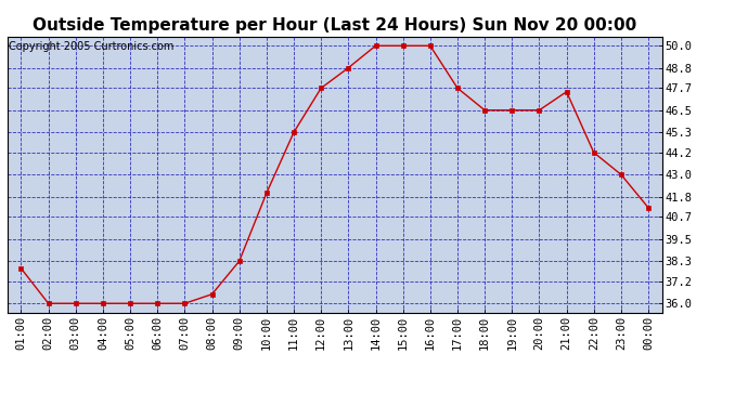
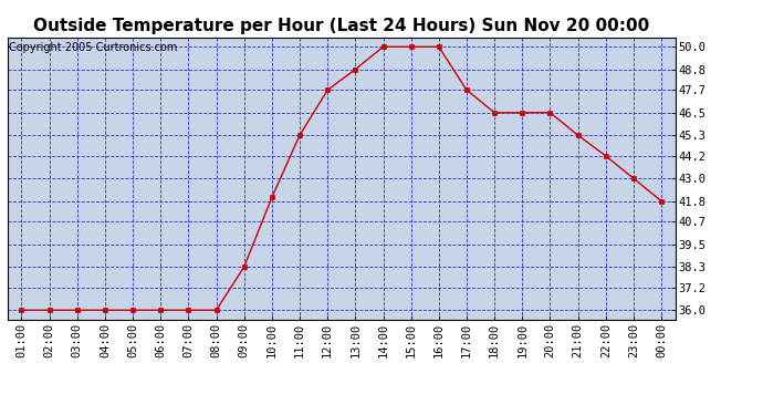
01:00: 37.9 -> 36.0
08:00: 36.5 -> 36.0
21:00: 47.5 -> 45.3
00:00: 41.2 -> 41.8
